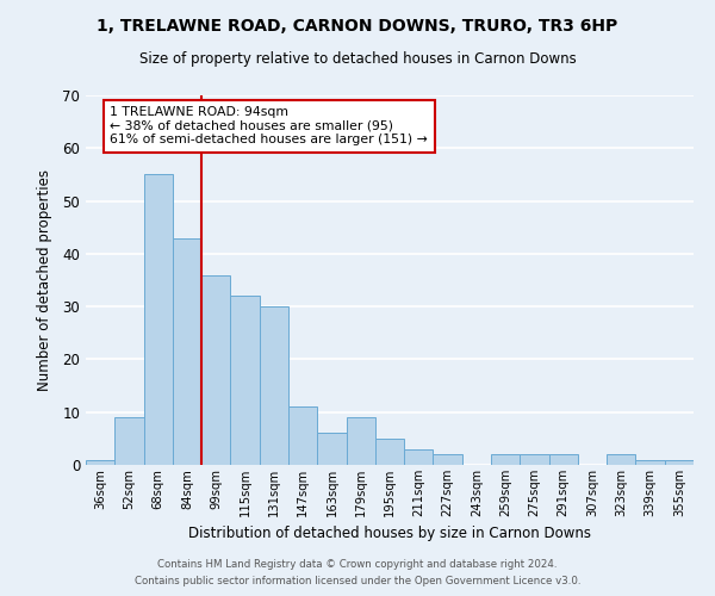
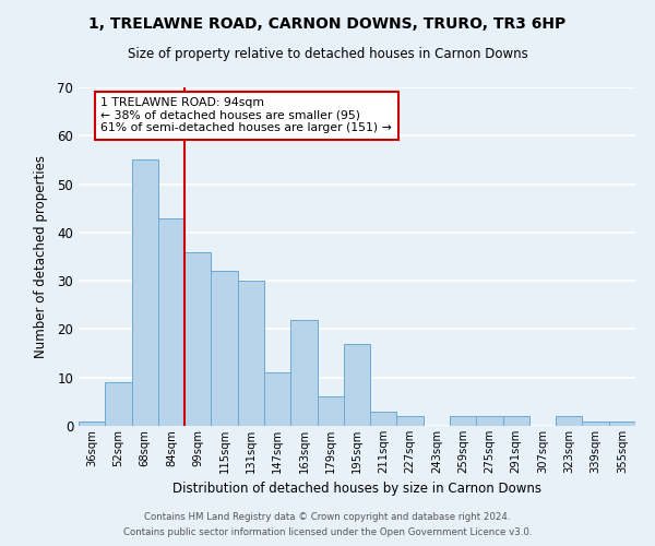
163sqm: 6 -> 22
179sqm: 9 -> 6
195sqm: 5 -> 17
